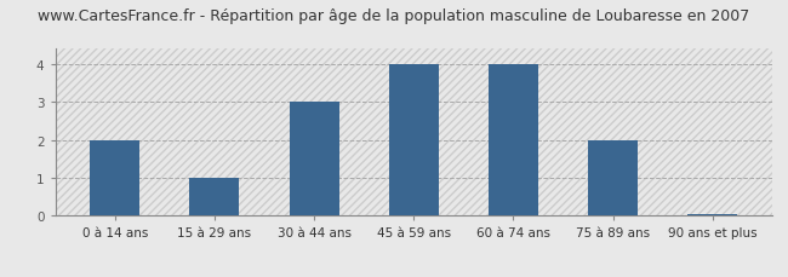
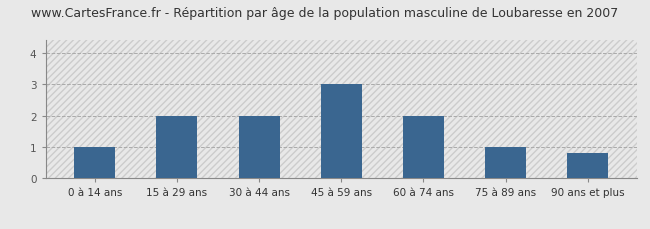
0 à 14 ans: 2.00 -> 1.00
15 à 29 ans: 1.00 -> 2.00
30 à 44 ans: 3.00 -> 2.00
45 à 59 ans: 4.00 -> 3.00
60 à 74 ans: 4.00 -> 2.00
75 à 89 ans: 2.00 -> 1.00
90 ans et plus: 0.05 -> 0.80
